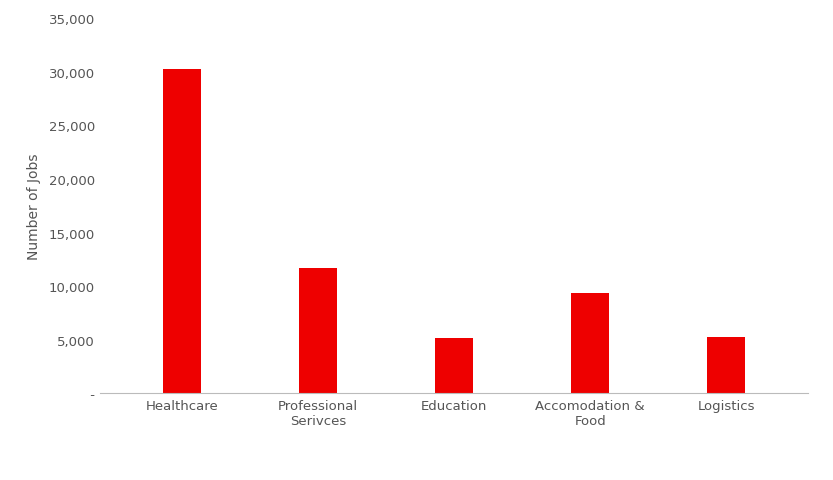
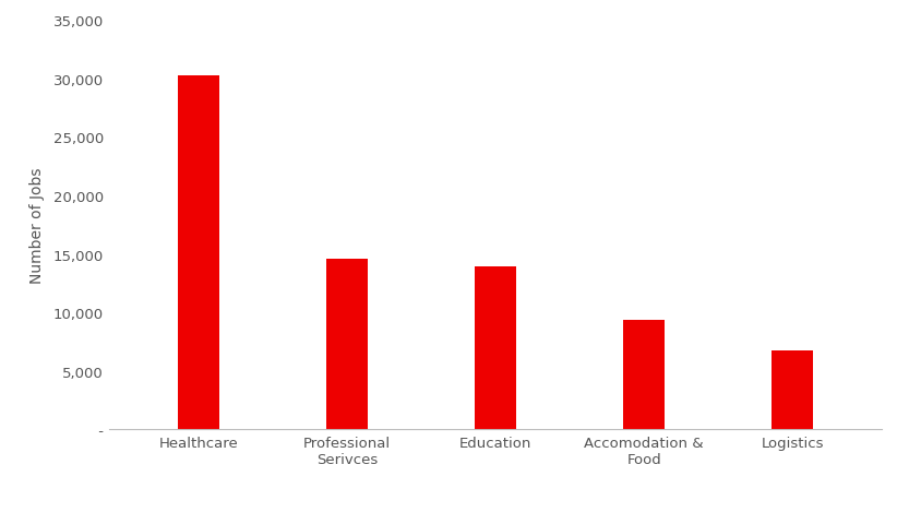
Professional Serivces: 11,700 -> 14,600
Education: 5,200 -> 13,900
Logistics: 5,300 -> 6,800
